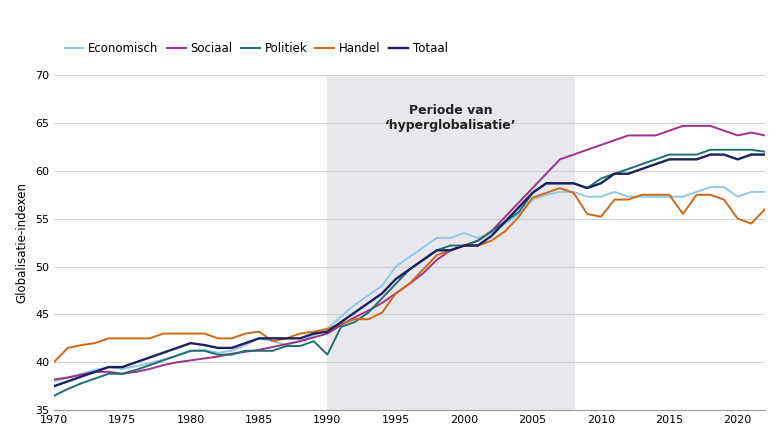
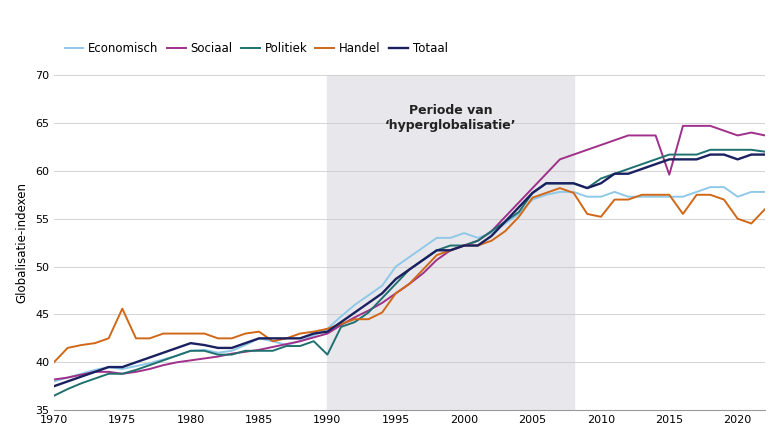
Handel/1975: 42.5 -> 45.6
Sociaal/2015: 64.2 -> 59.6
